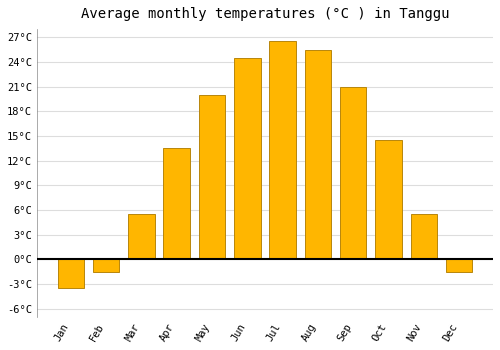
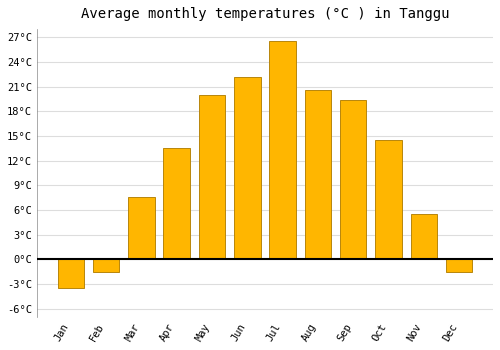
Mar: 5.5°C -> 7.6°C
Jun: 24.5°C -> 22.2°C
Aug: 25.5°C -> 20.6°C
Sep: 21.0°C -> 19.4°C
